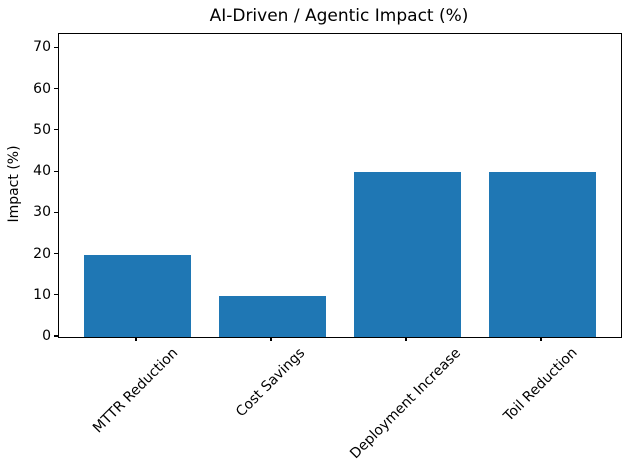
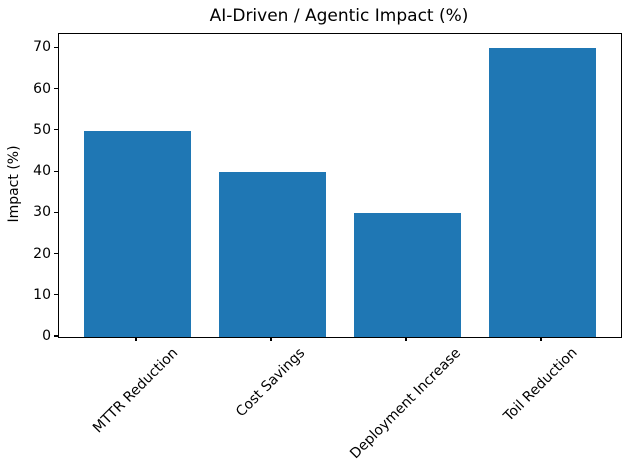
MTTR Reduction: 20 -> 50
Cost Savings: 10 -> 40
Deployment Increase: 40 -> 30
Toil Reduction: 40 -> 70
